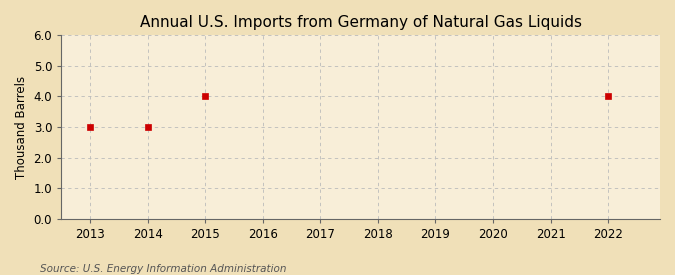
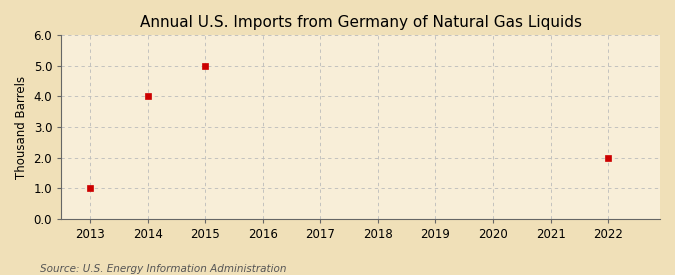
2013: 3 -> 1
2014: 3 -> 4
2015: 4 -> 5
2022: 4 -> 2
